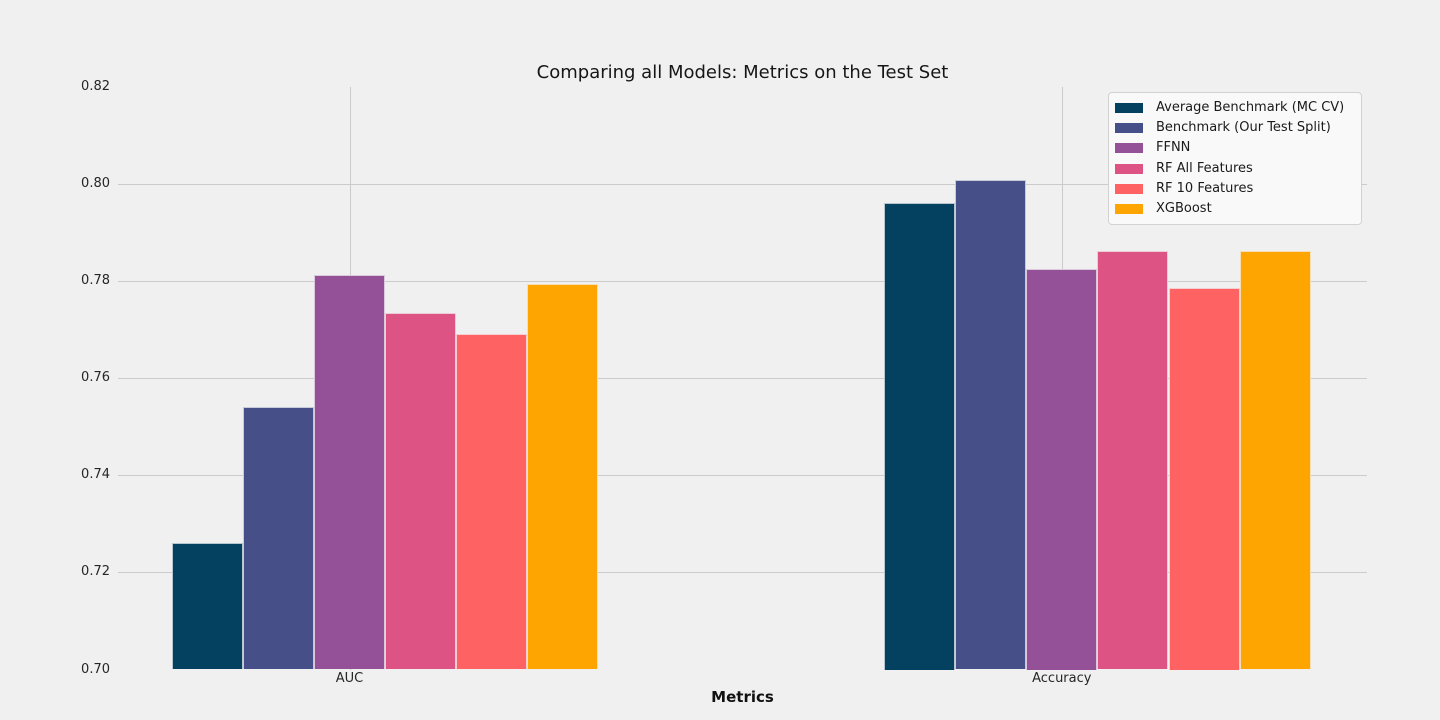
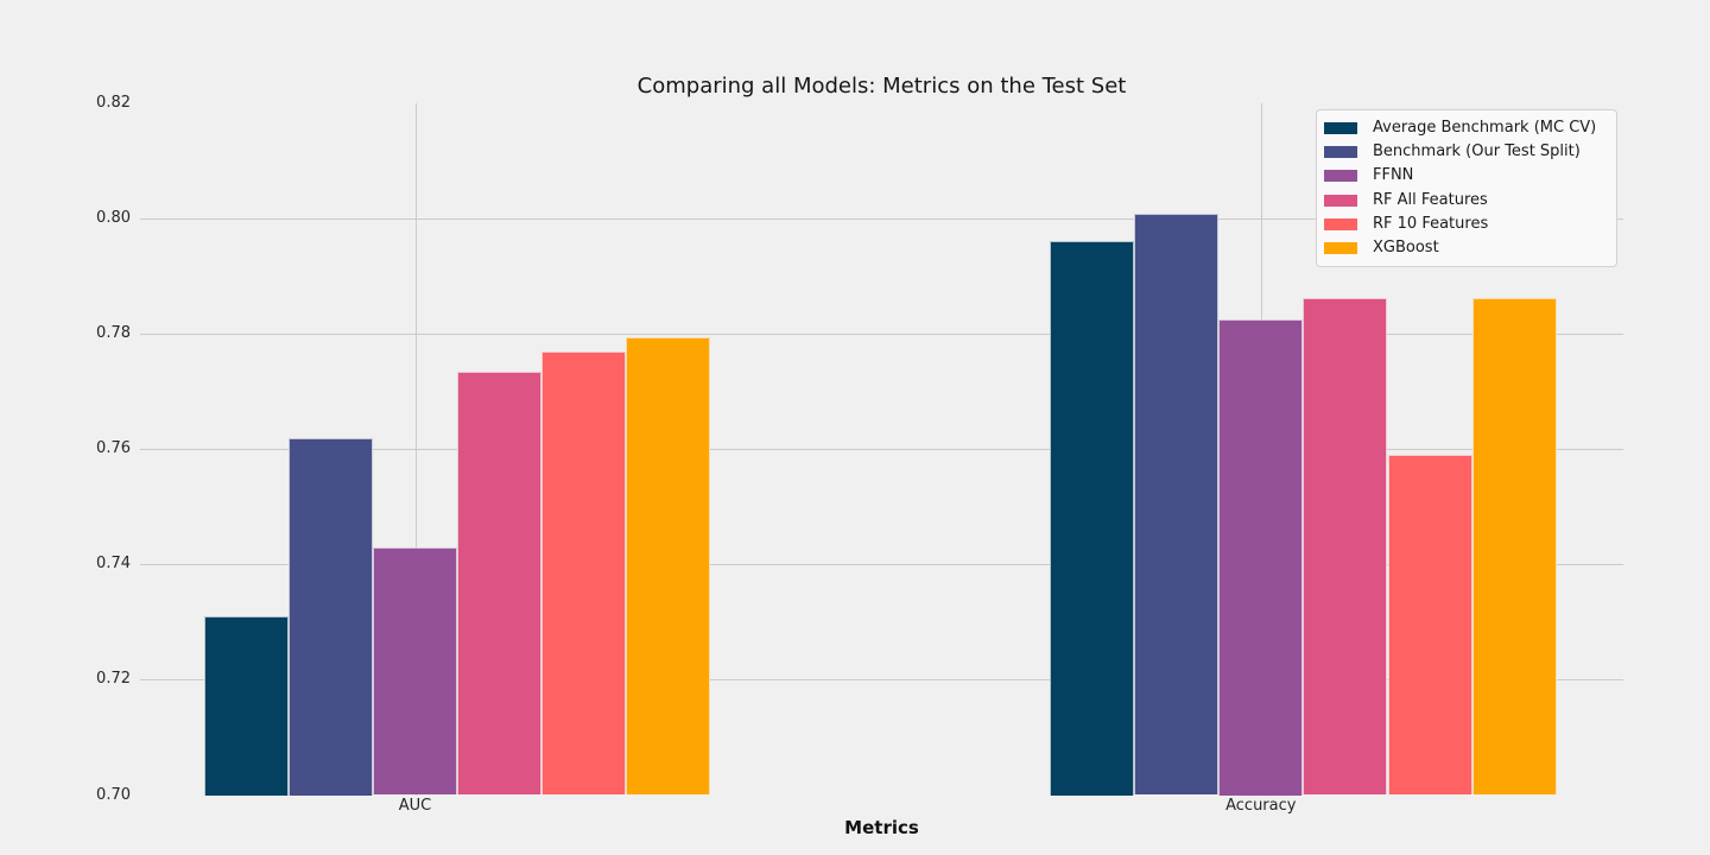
Average Benchmark (MC CV)/AUC: 0.726 -> 0.731
Benchmark (Our Test Split)/AUC: 0.754 -> 0.762
FFNN/AUC: 0.781 -> 0.743
RF 10 Features/AUC: 0.769 -> 0.777
RF 10 Features/Accuracy: 0.779 -> 0.759
